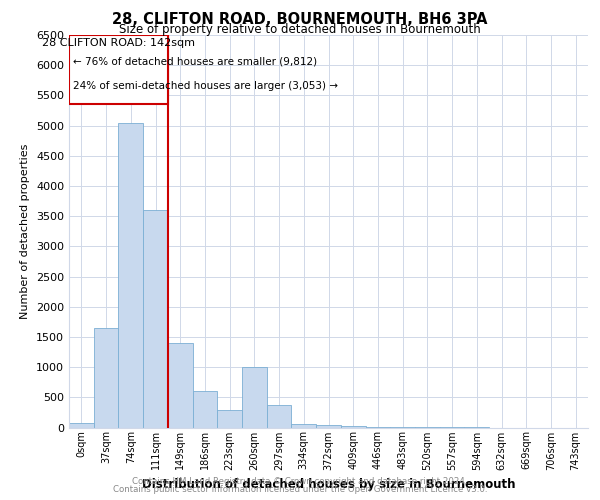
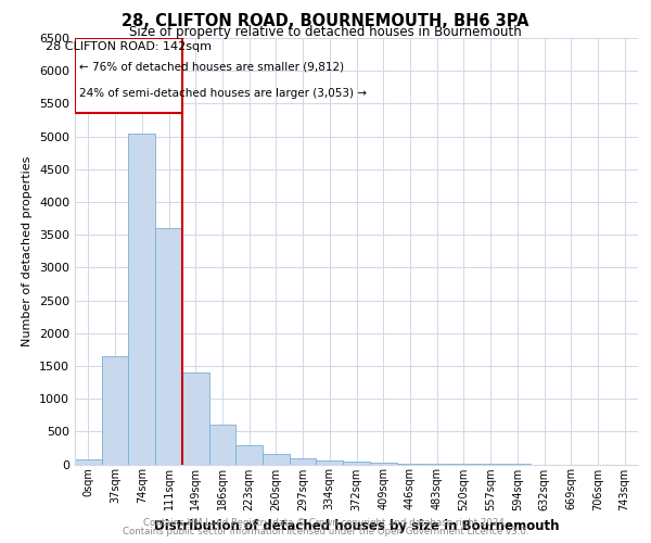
260sqm: 1000 -> 150
297sqm: 380 -> 90
